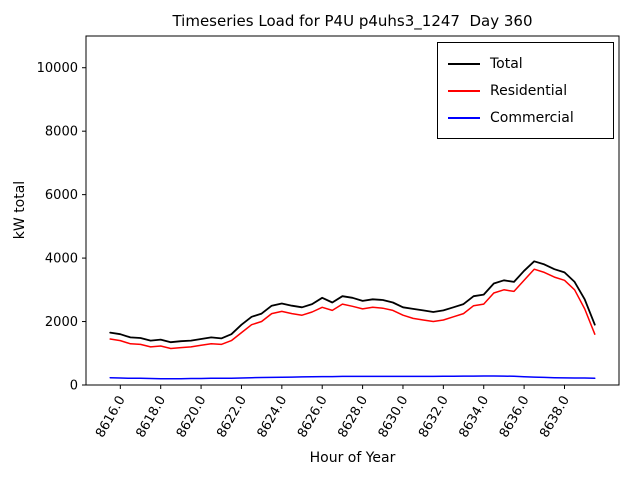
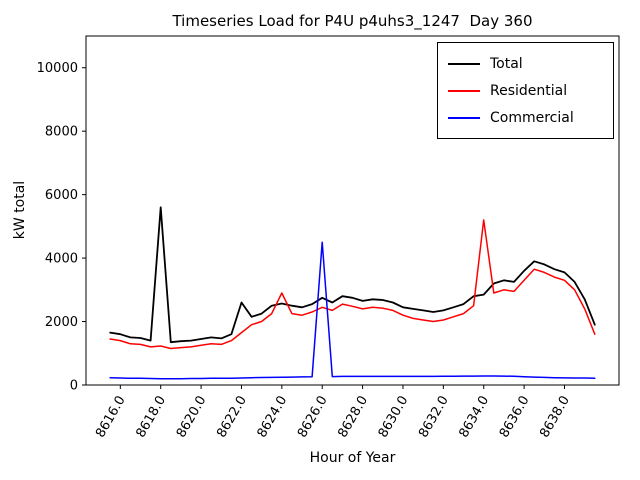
Total/8618.0: 1400 -> 5600
Total/8622.0: 1900 -> 2600
Residential/8624.0: 2300 -> 2900
Commercial/8626.0: 300 -> 4500
Residential/8634.0: 2600 -> 5200
